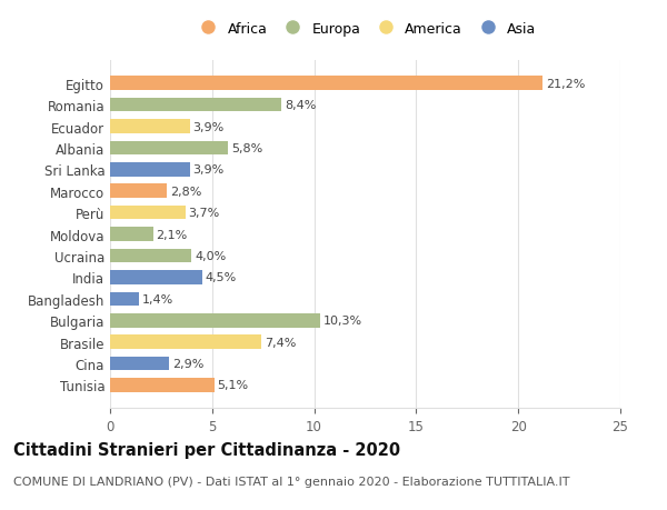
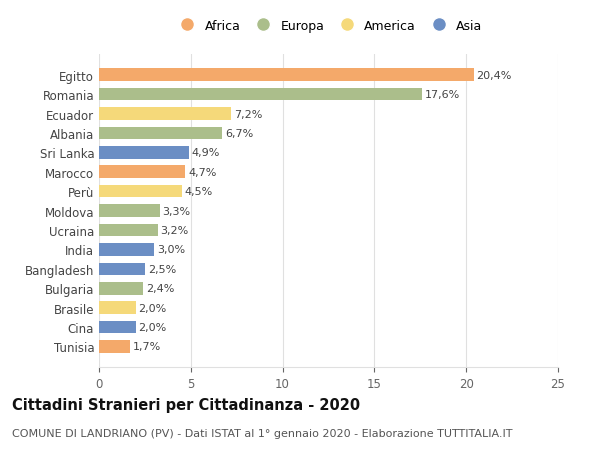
Egitto: 21,2% -> 20,4%
Romania: 8,4% -> 17,6%
Ecuador: 3,9% -> 7,2%
Albania: 5,8% -> 6,7%
Sri Lanka: 3,9% -> 4,9%
Marocco: 2,8% -> 4,7%
Perù: 3,7% -> 4,5%
Moldova: 2,1% -> 3,3%
Ucraina: 4,0% -> 3,2%
India: 4,5% -> 3,0%
Bangladesh: 1,4% -> 2,5%
Bulgaria: 10,3% -> 2,4%
Brasile: 7,4% -> 2,0%
Cina: 2,9% -> 2,0%
Tunisia: 5,1% -> 1,7%
